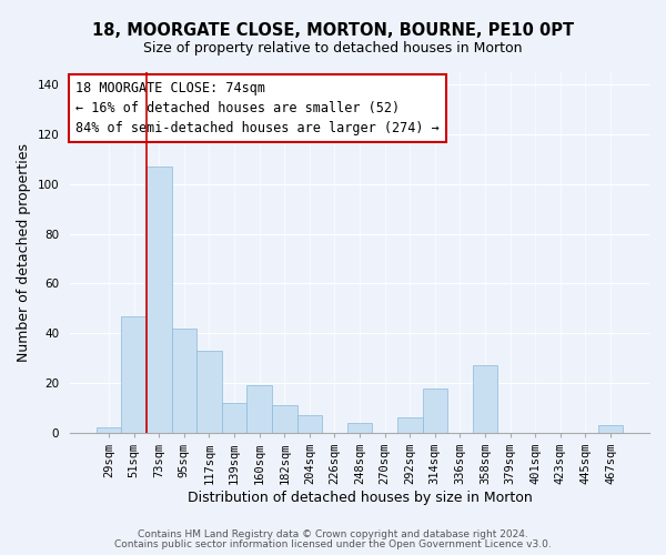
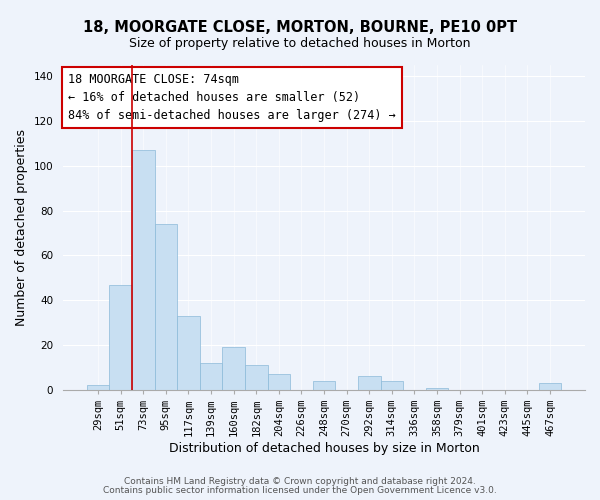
95sqm: 42 -> 74
314sqm: 18 -> 4
358sqm: 27 -> 1
